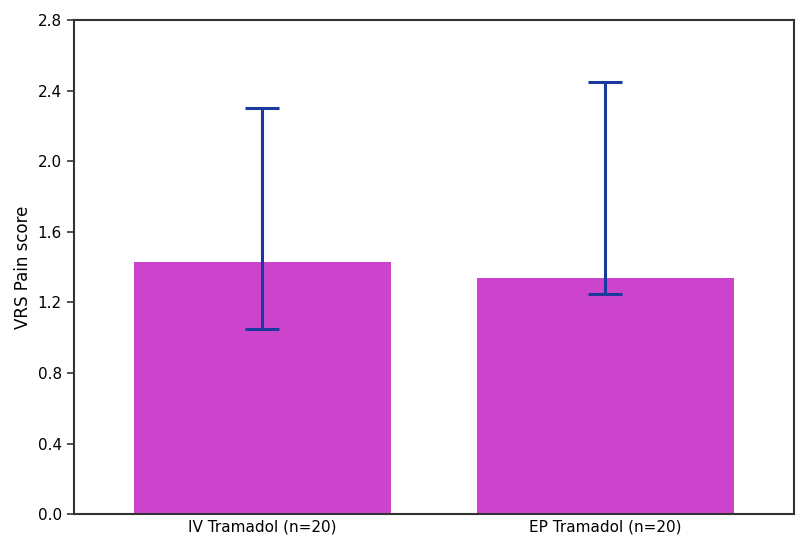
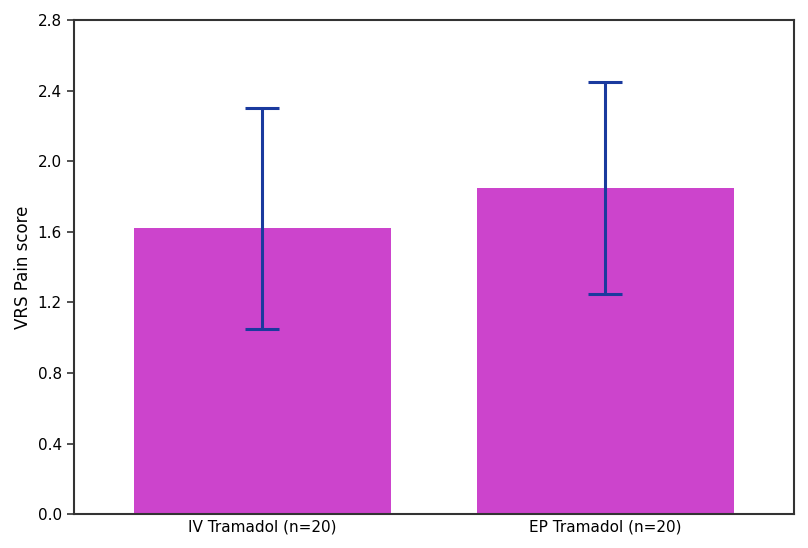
IV Tramadol (n=20): 1.43 -> 1.62
EP Tramadol (n=20): 1.34 -> 1.85
